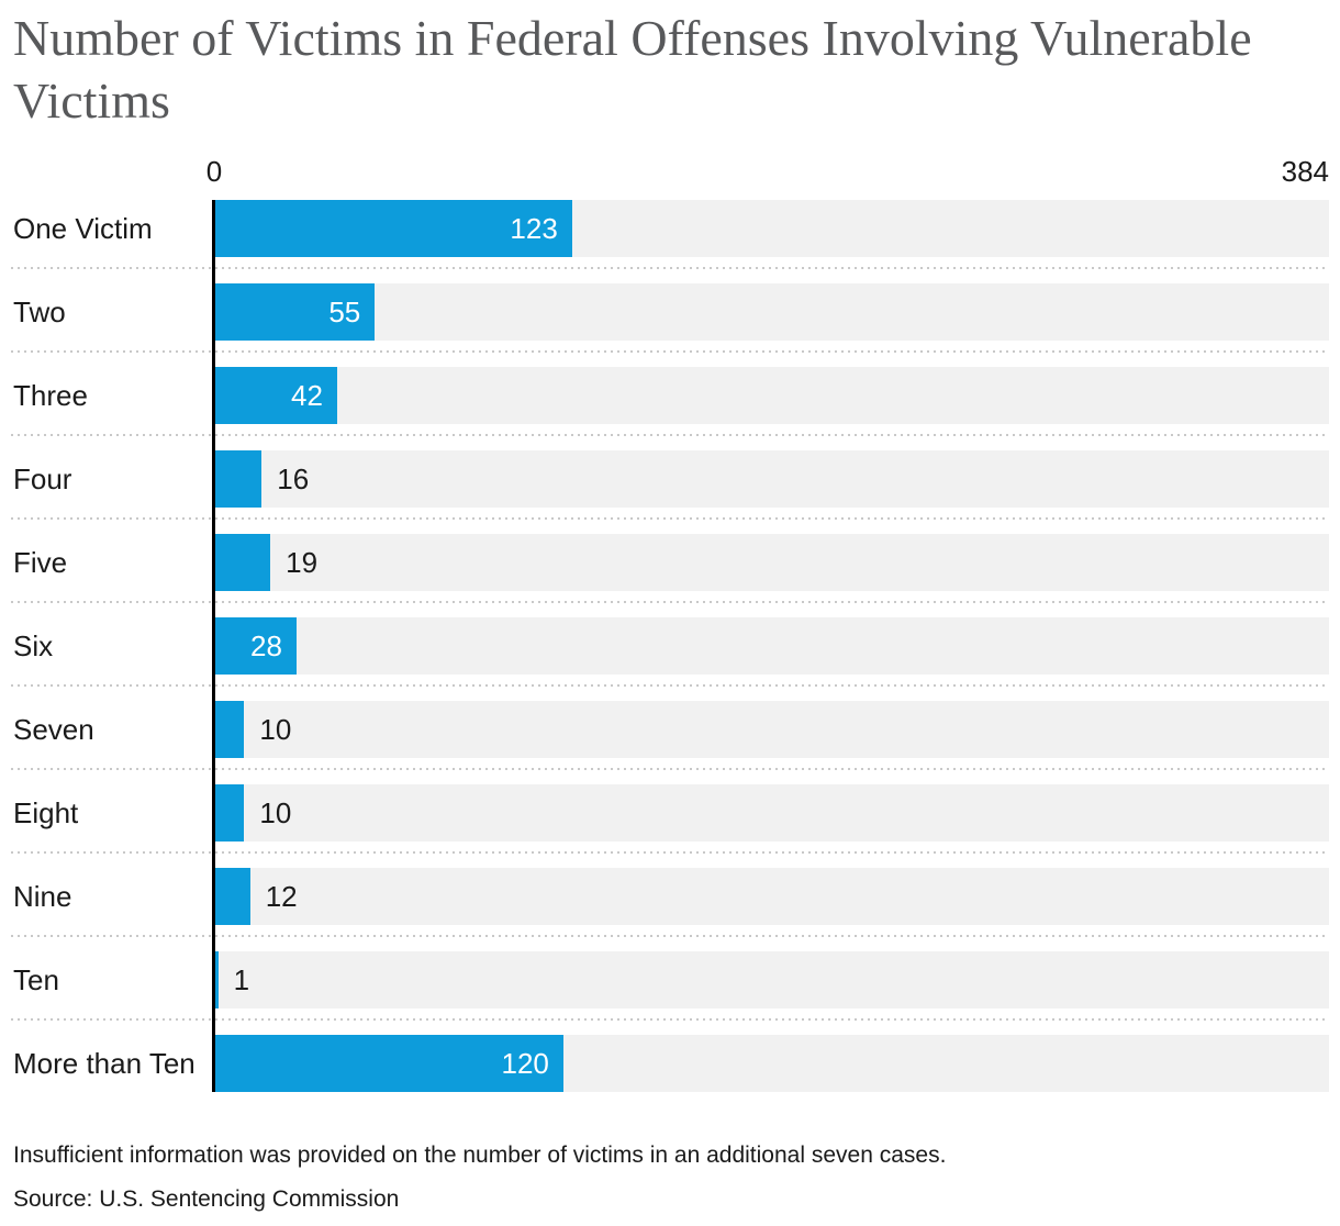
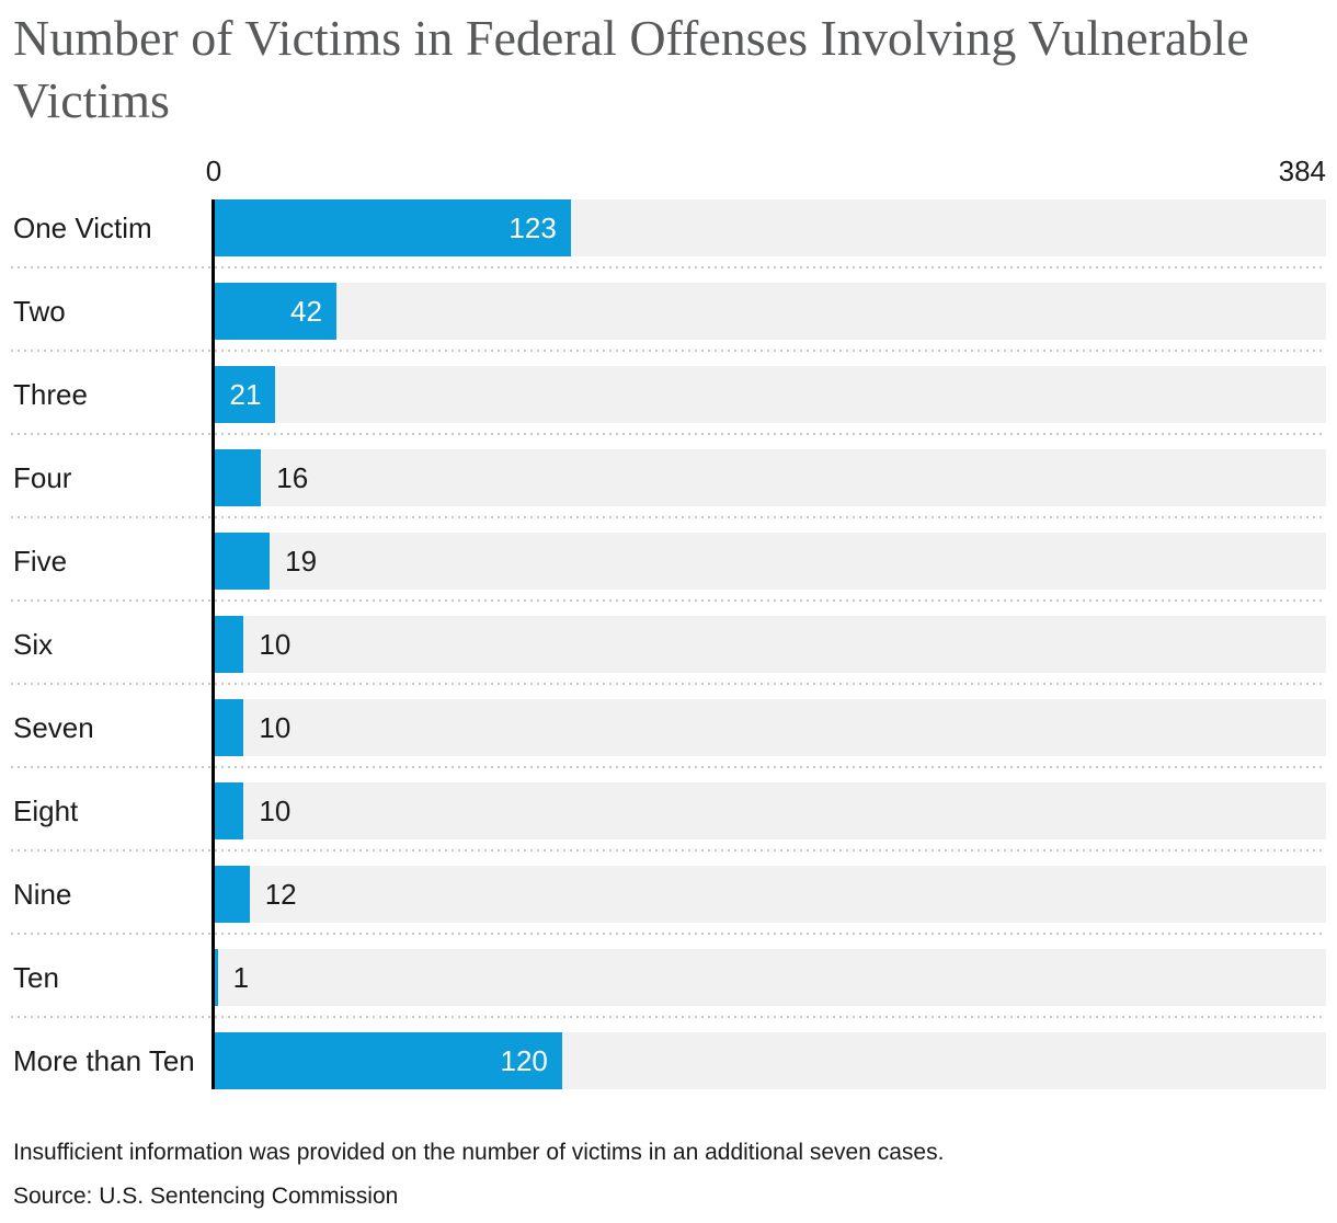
Two: 55 -> 42
Three: 42 -> 21
Six: 28 -> 10
